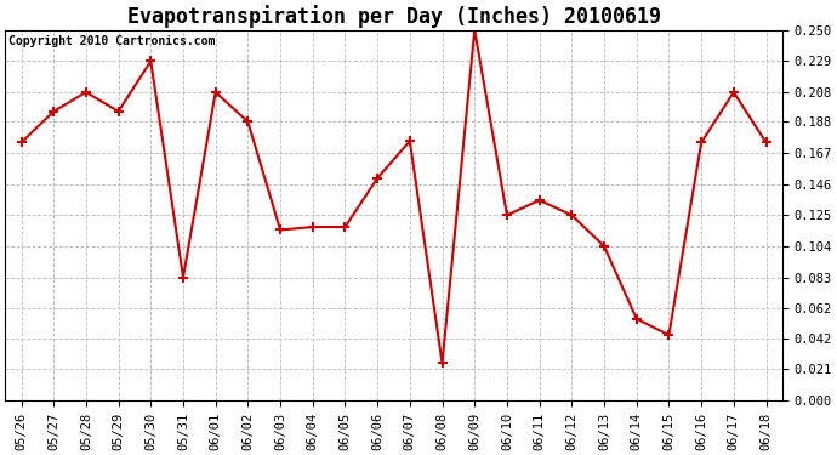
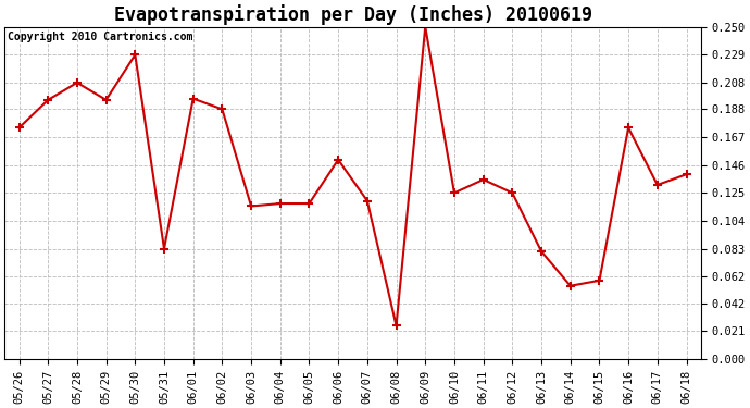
06/01: 0.208 -> 0.196
06/07: 0.175 -> 0.119
06/13: 0.104 -> 0.081
06/15: 0.044 -> 0.059
06/17: 0.208 -> 0.131
06/18: 0.174 -> 0.139
